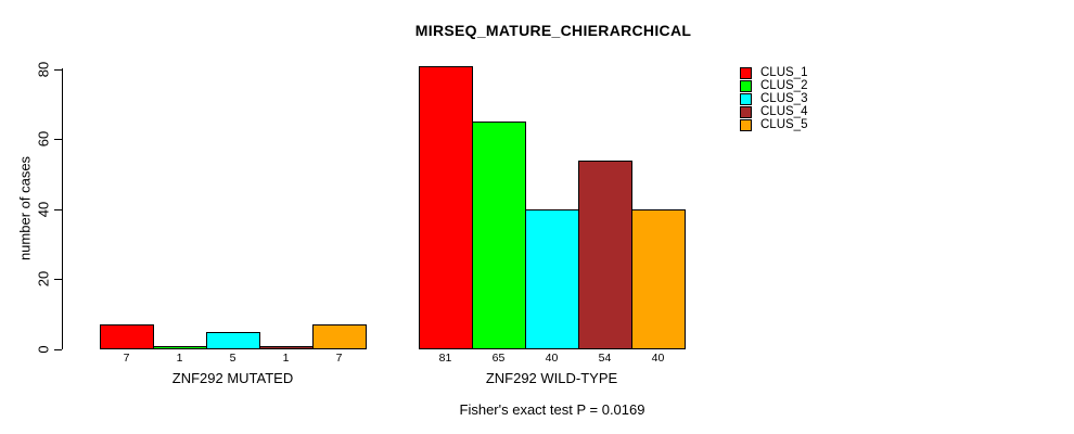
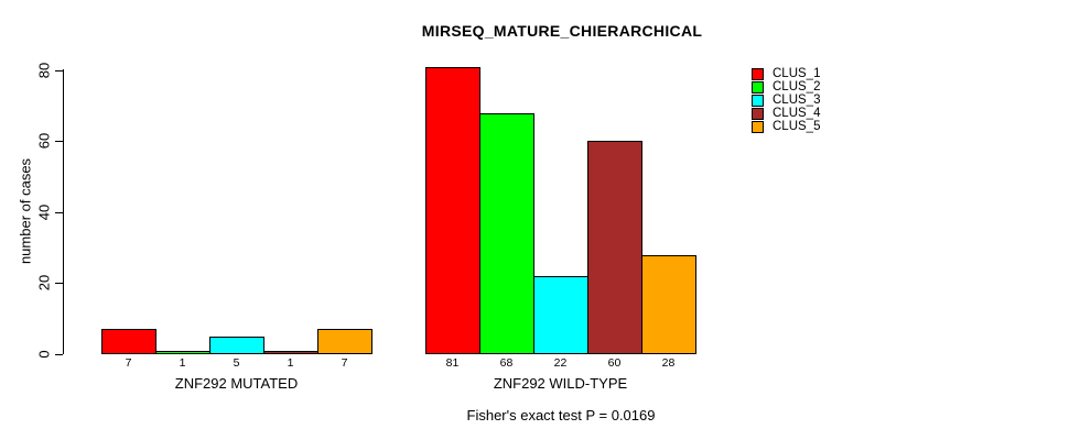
CLUS_2/ZNF292 WILD-TYPE: 65 -> 68
CLUS_3/ZNF292 WILD-TYPE: 40 -> 22
CLUS_4/ZNF292 WILD-TYPE: 54 -> 60
CLUS_5/ZNF292 WILD-TYPE: 40 -> 28
